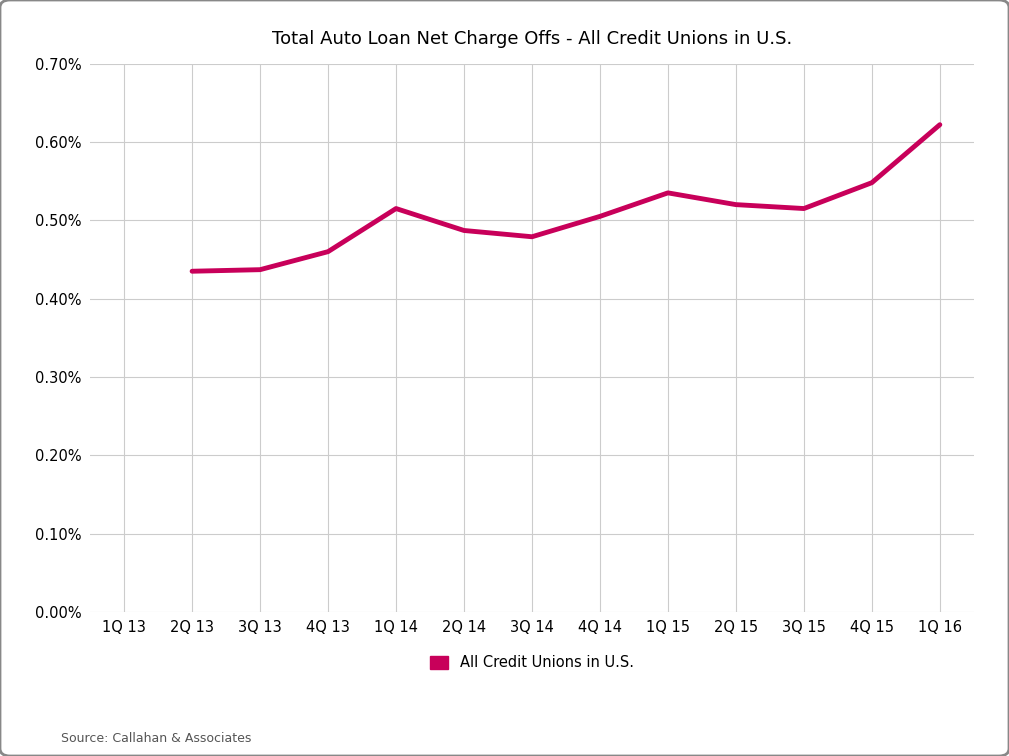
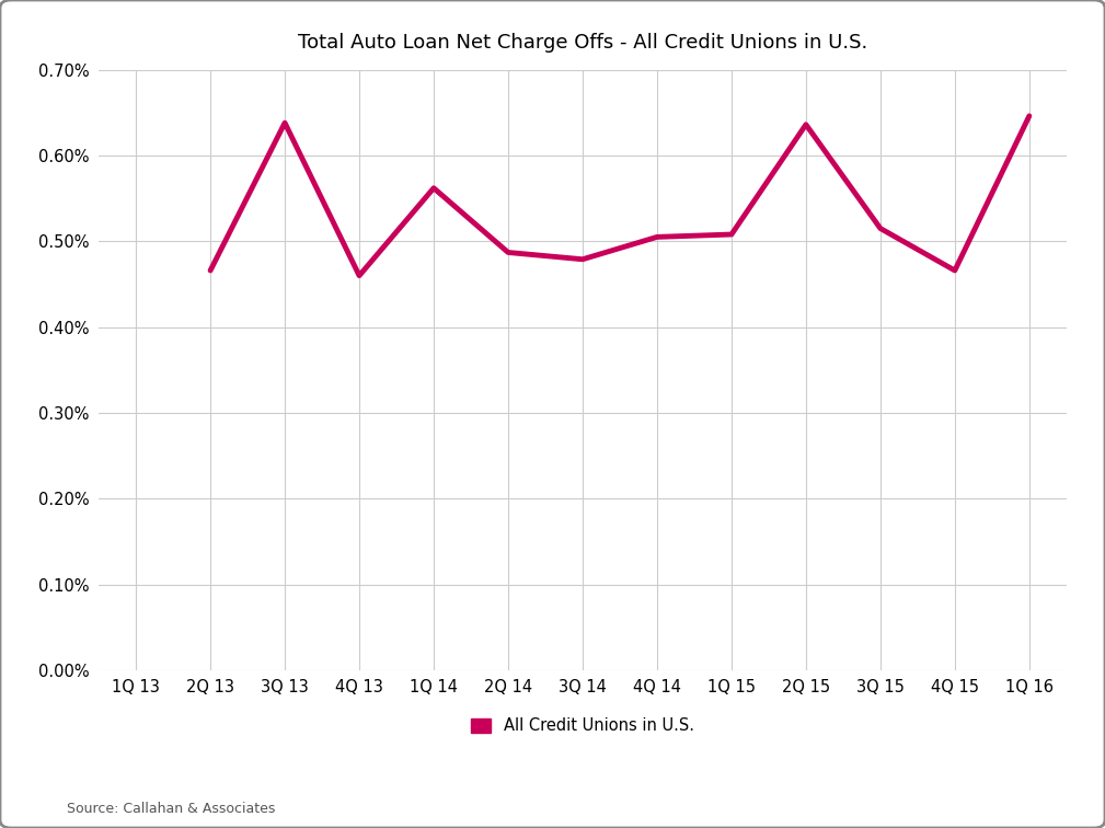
2Q 13: 0.435% -> 0.466%
3Q 13: 0.437% -> 0.638%
1Q 14: 0.515% -> 0.562%
1Q 15: 0.535% -> 0.508%
2Q 15: 0.520% -> 0.636%
4Q 15: 0.548% -> 0.466%
1Q 16: 0.622% -> 0.646%
